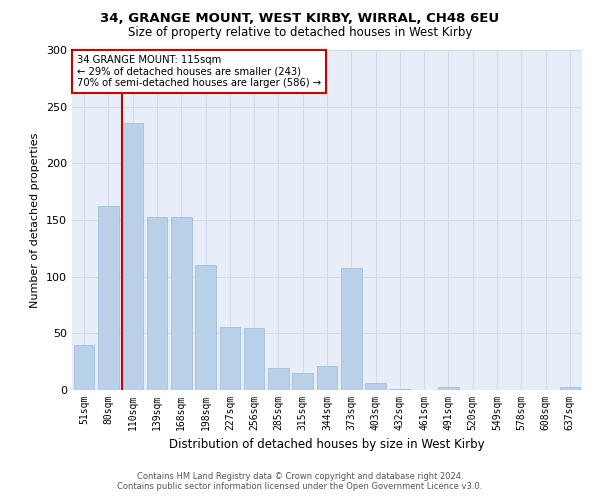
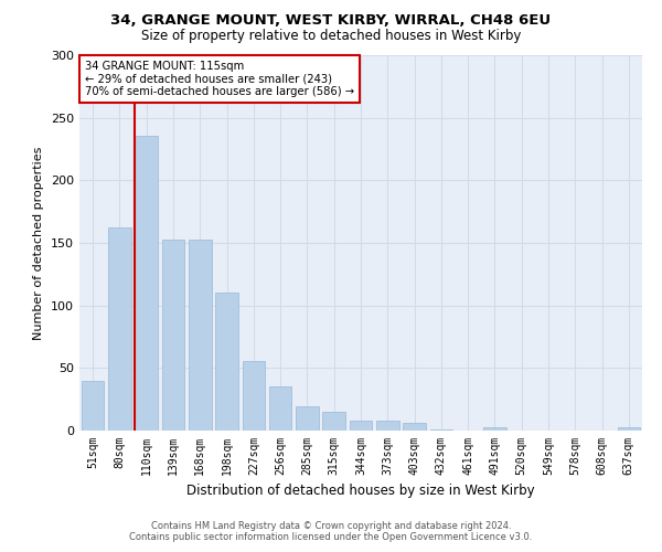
256sqm: 55 -> 35
344sqm: 21 -> 8
373sqm: 108 -> 8
